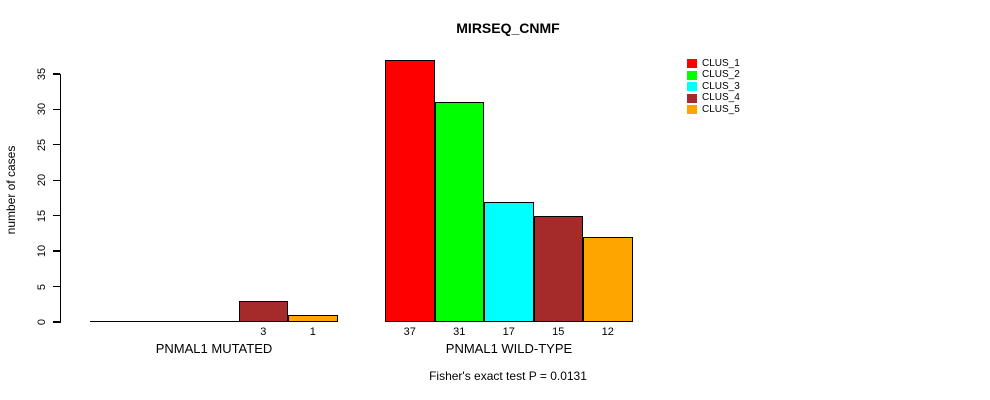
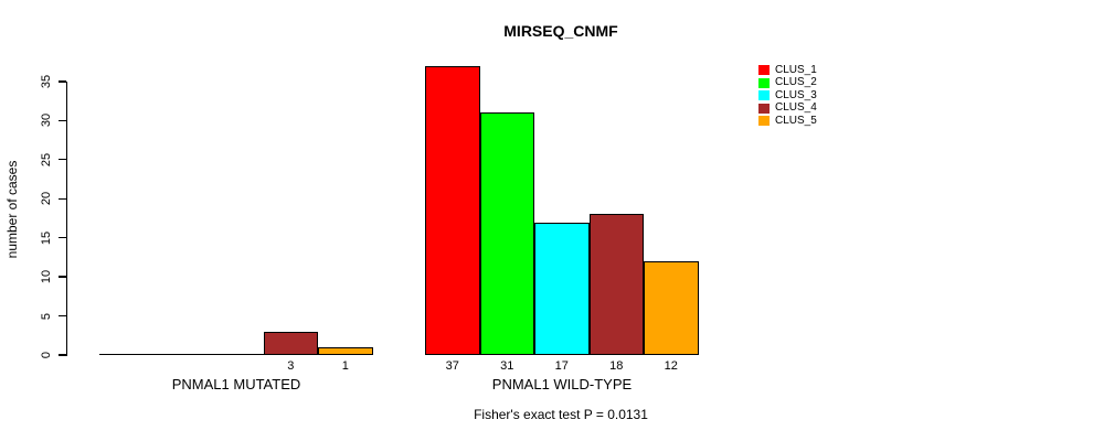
CLUS_4/PNMAL1 WILD-TYPE: 15 -> 18
